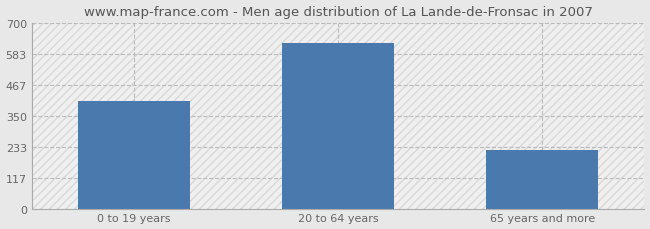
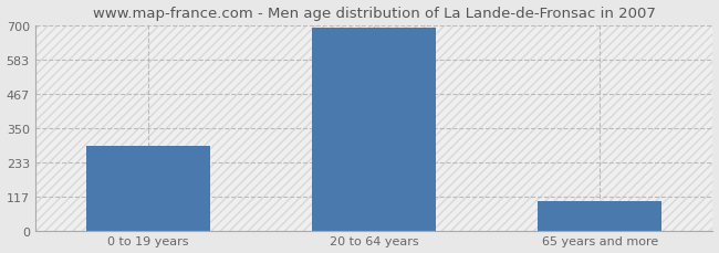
0 to 19 years: 405 -> 290
20 to 64 years: 625 -> 693
65 years and more: 220 -> 100
